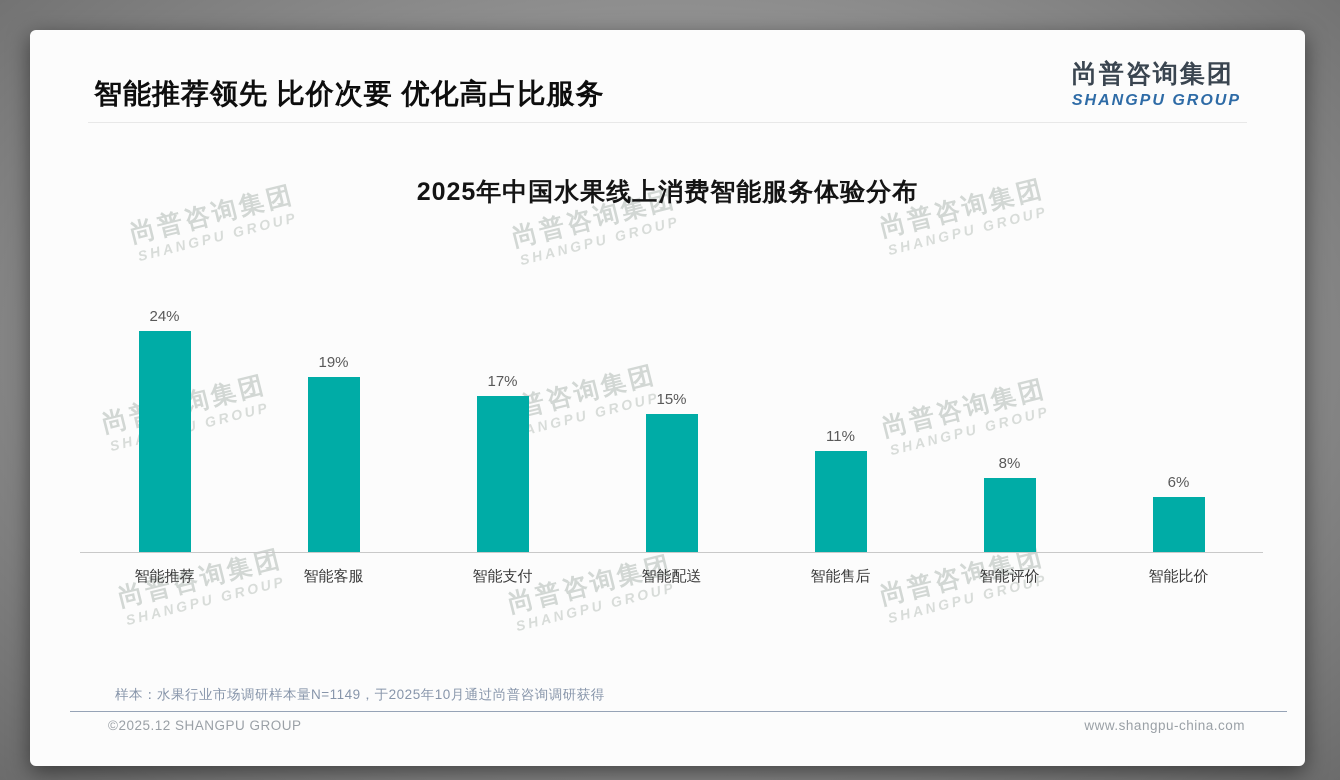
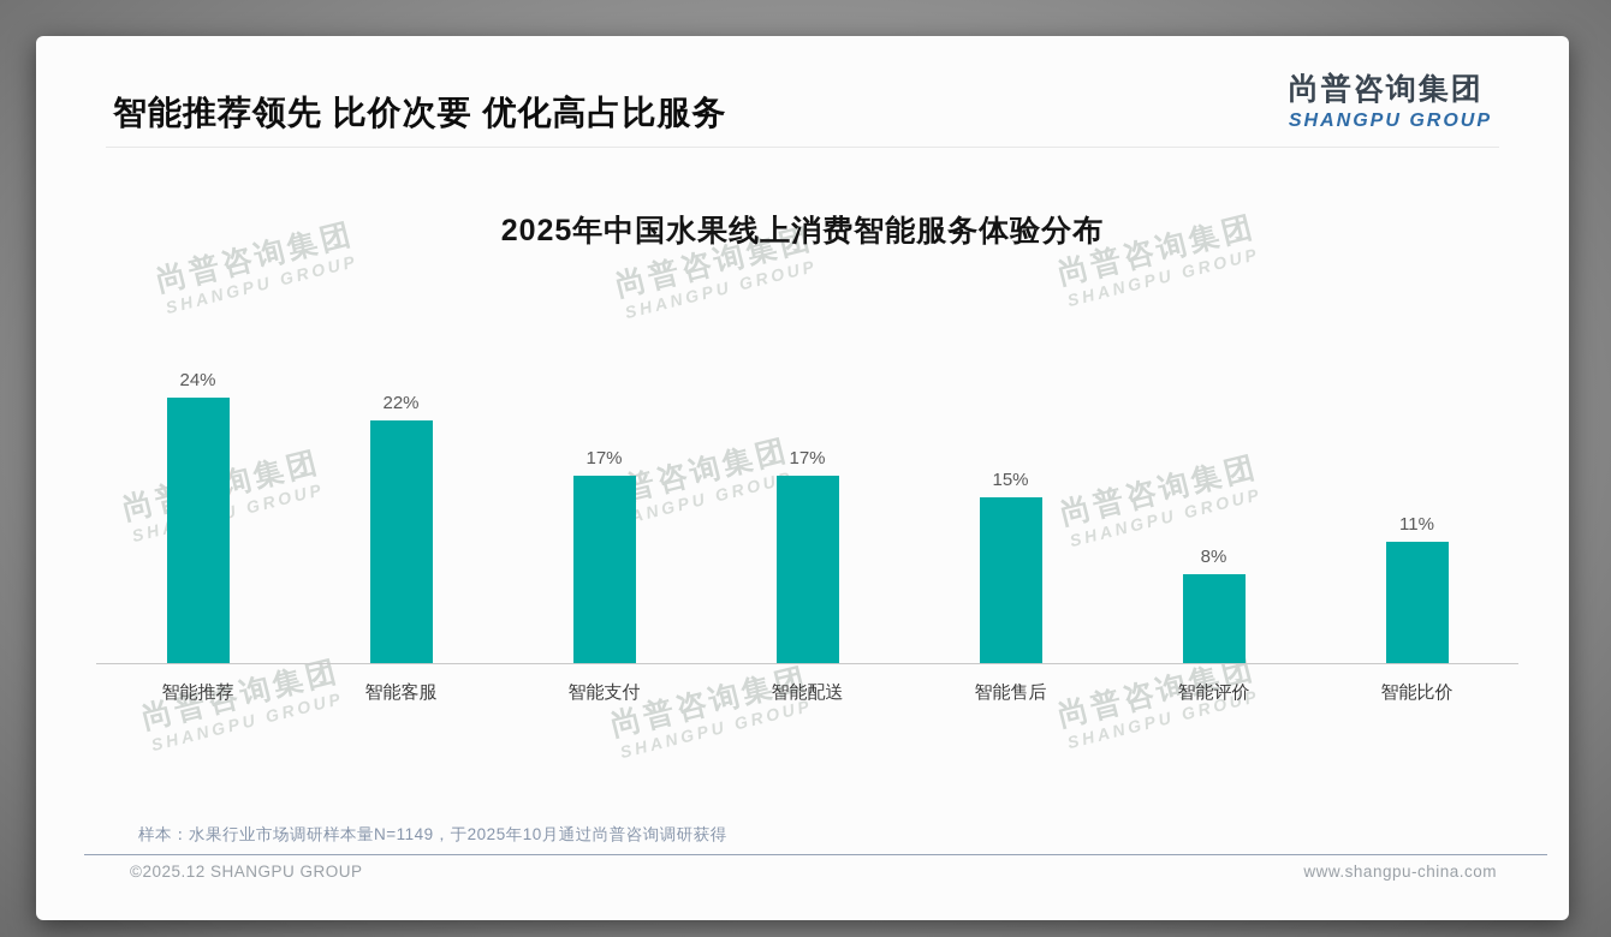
智能客服: 19% -> 22%
智能配送: 15% -> 17%
智能售后: 11% -> 15%
智能比价: 6% -> 11%
